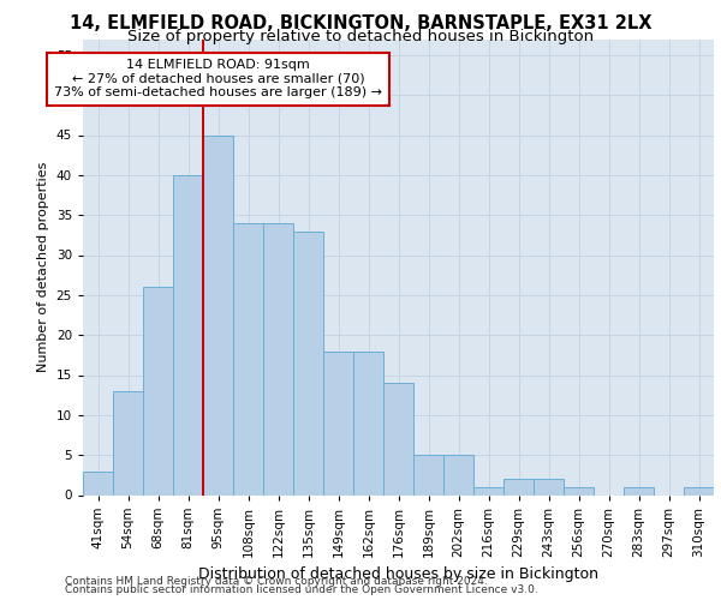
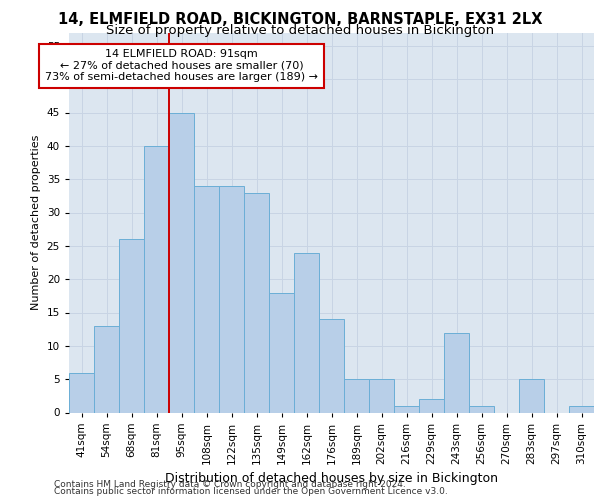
41sqm: 3 -> 6
162sqm: 18 -> 24
243sqm: 2 -> 12
283sqm: 1 -> 5
